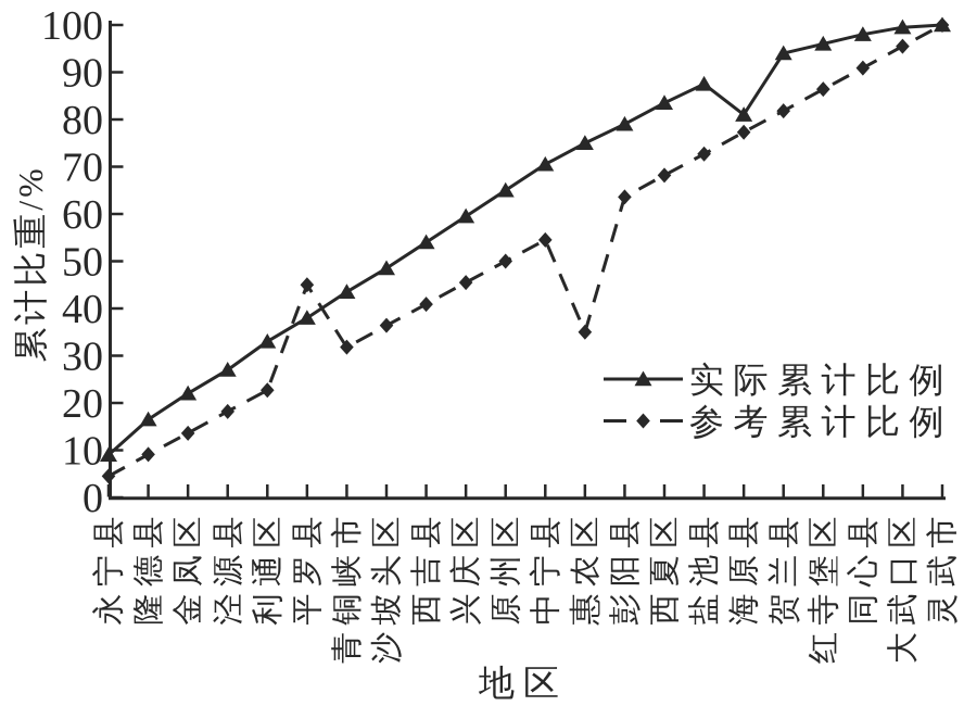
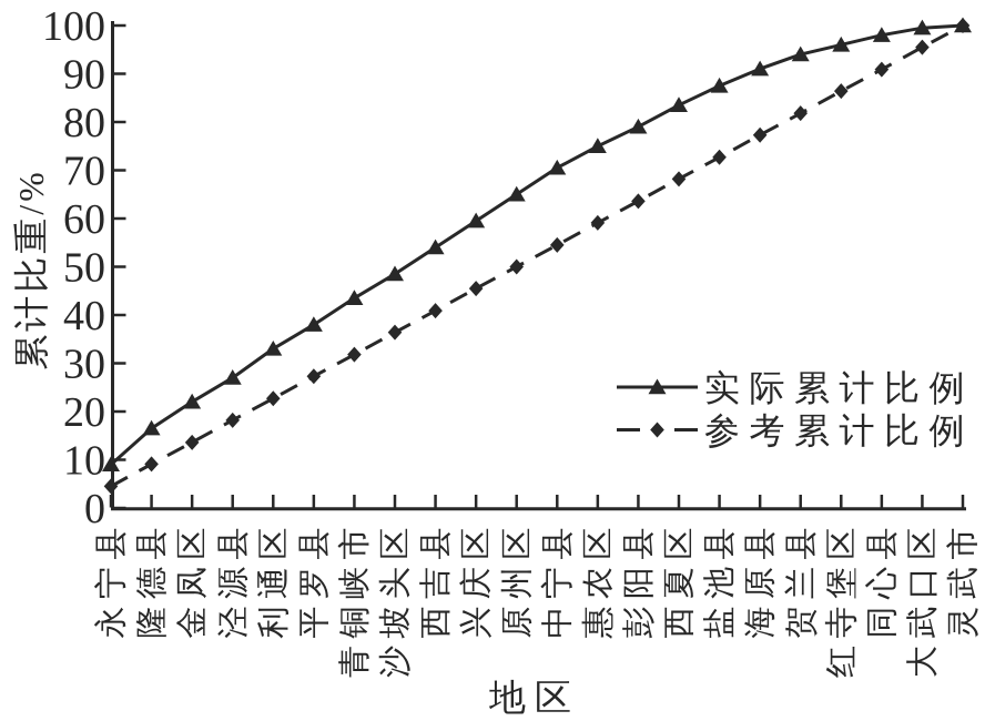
参考累计比例/平罗县: 45 -> 27
参考累计比例/惠农区: 35 -> 59
实际累计比例/海原县: 81 -> 91
